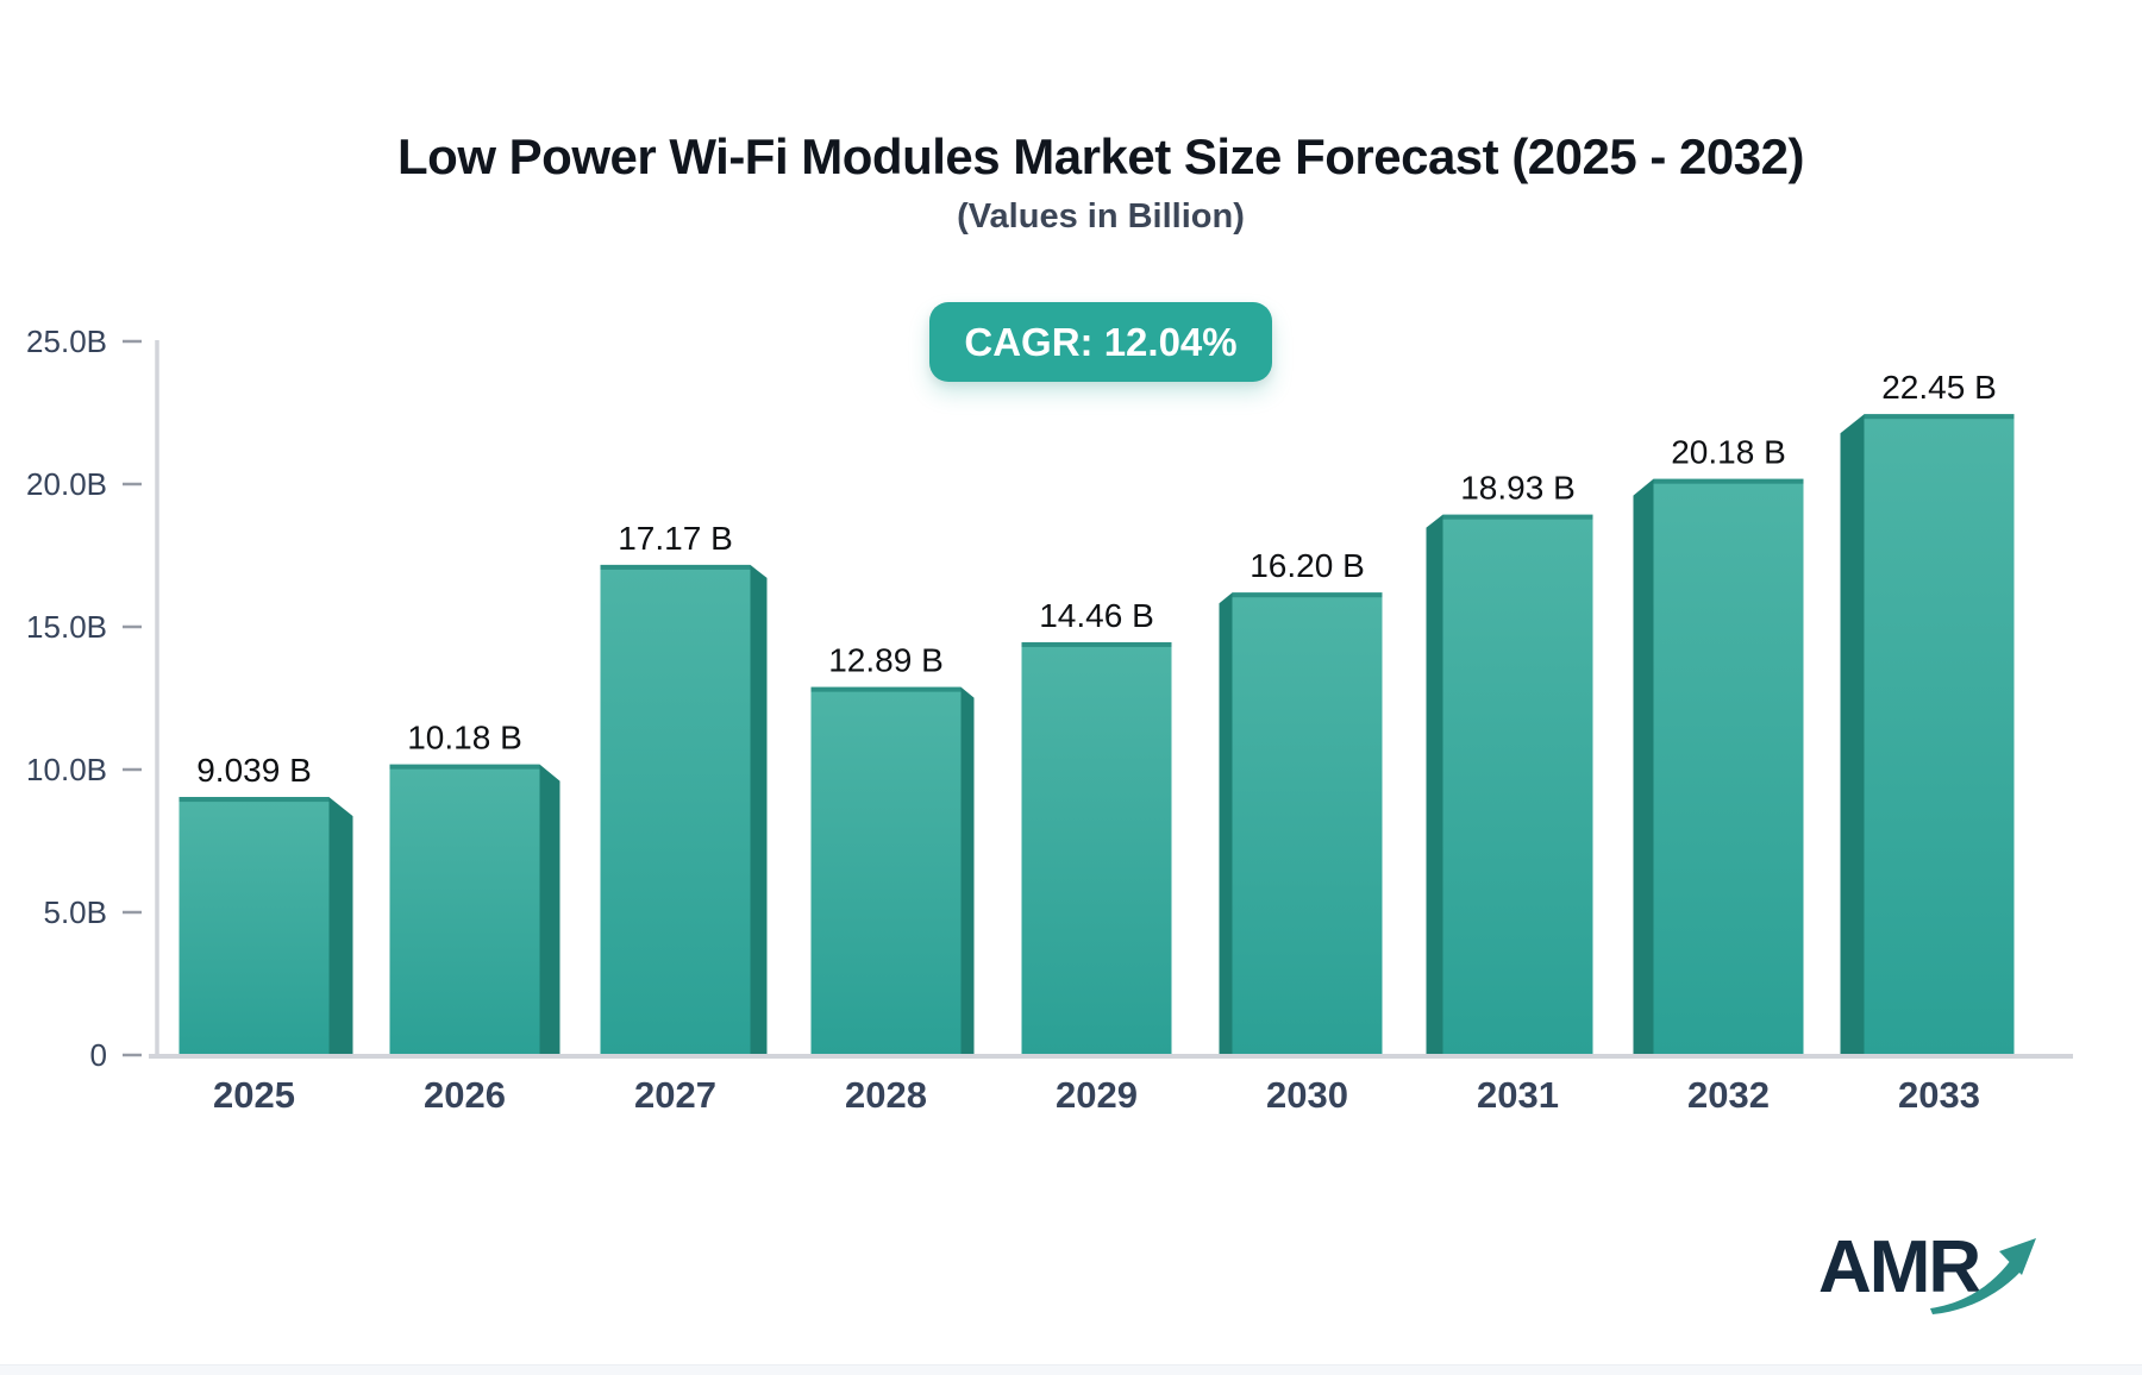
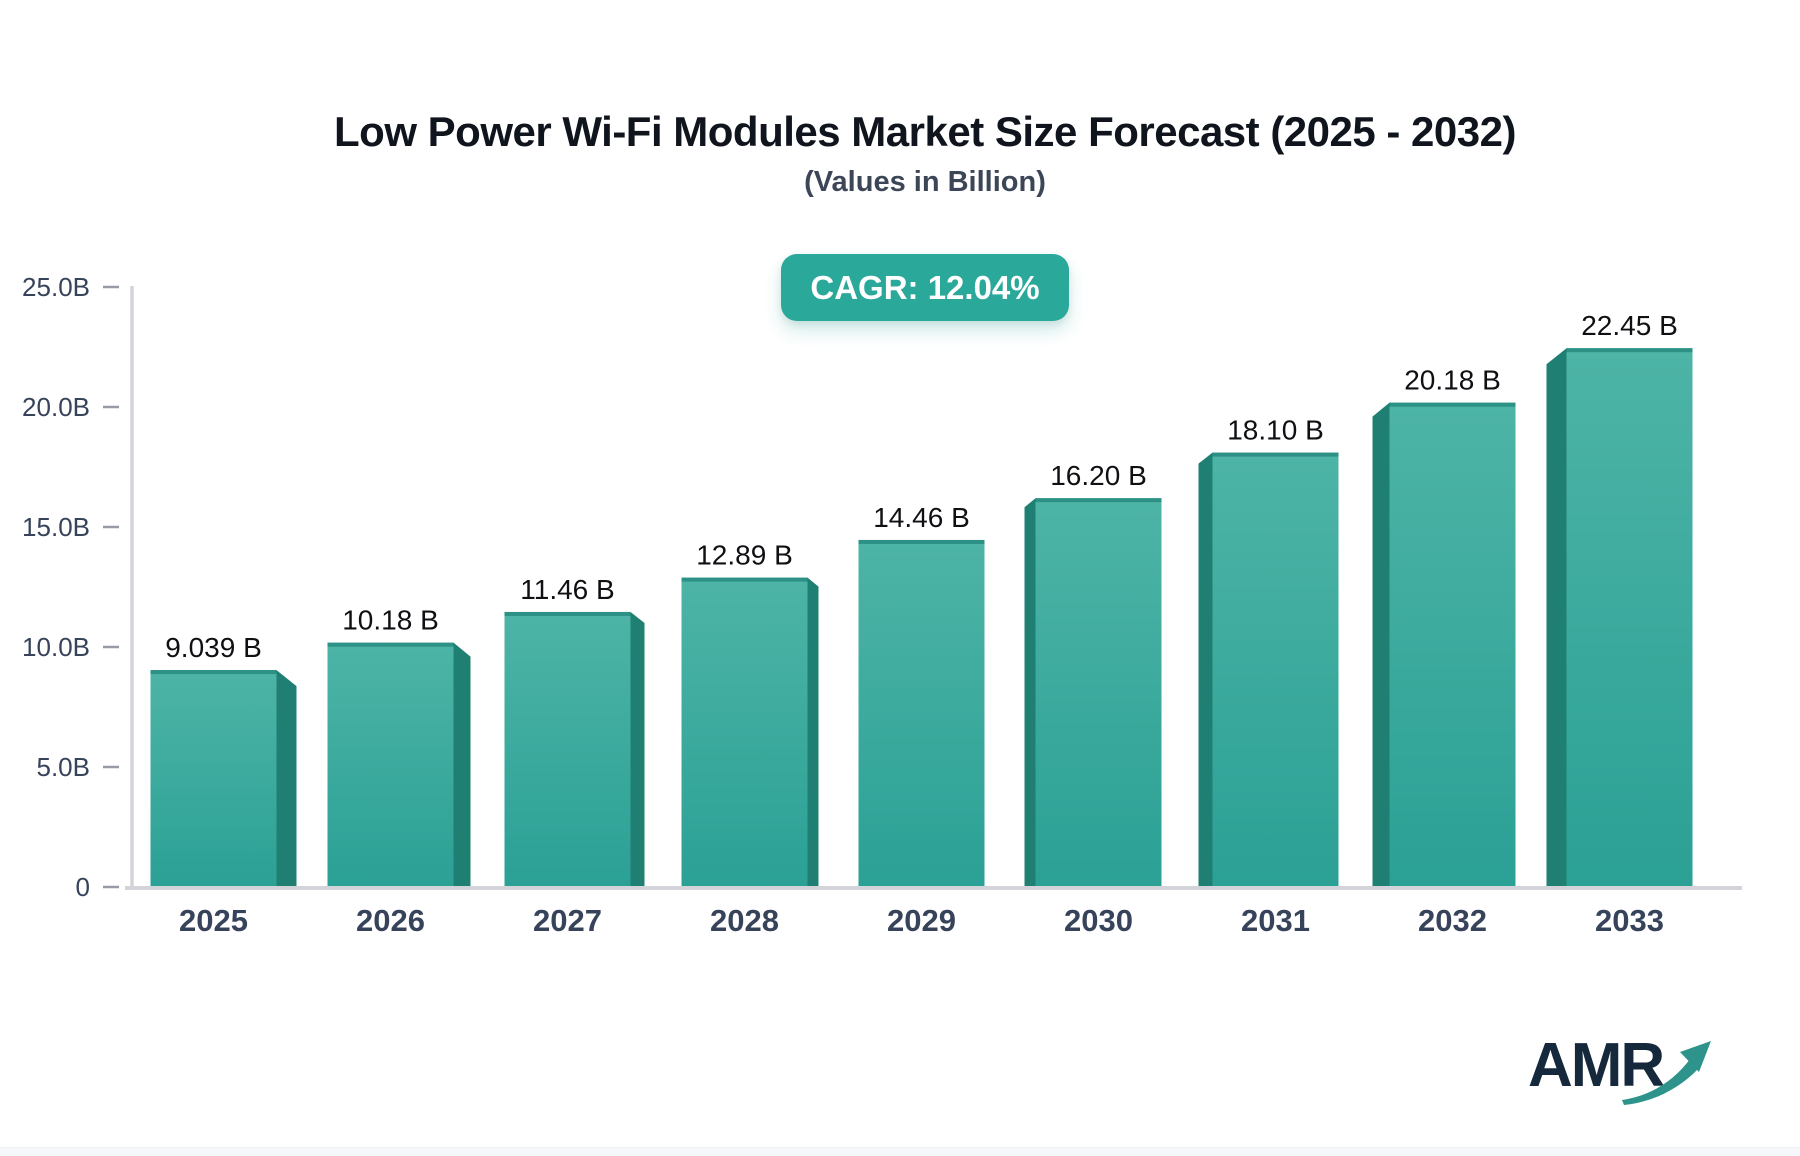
2027: 17.17 -> 11.46
2031: 18.93 -> 18.10
